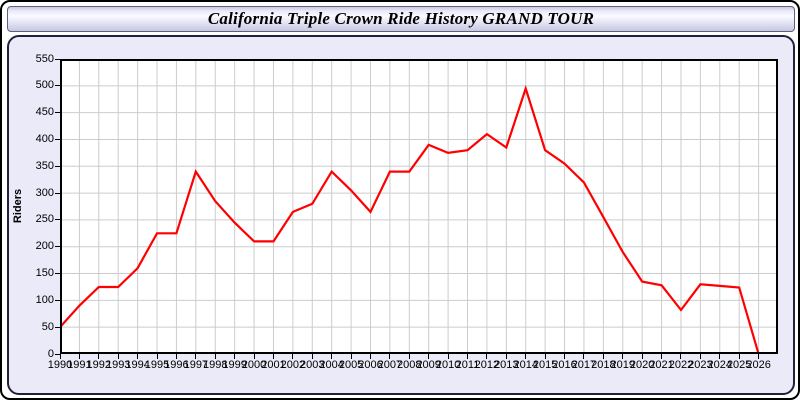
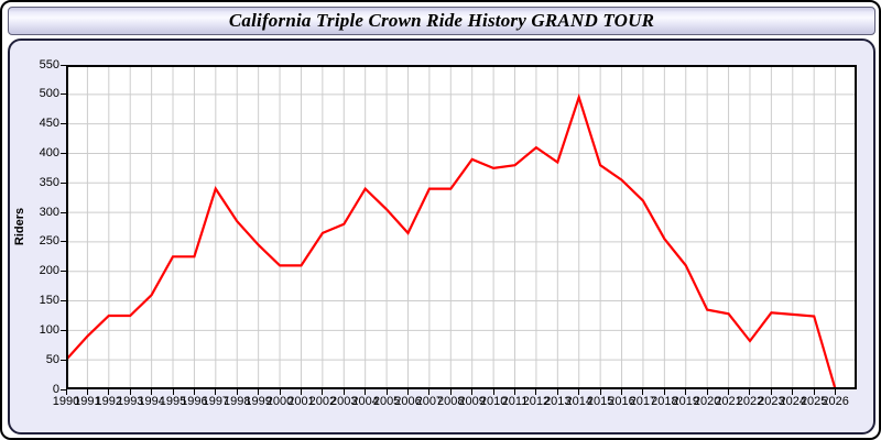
2019: 190 -> 210
